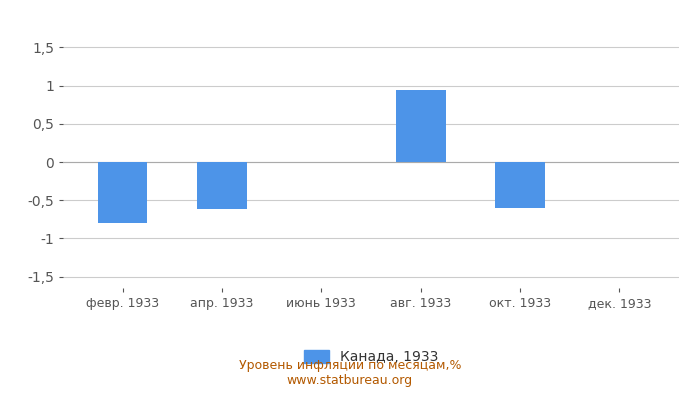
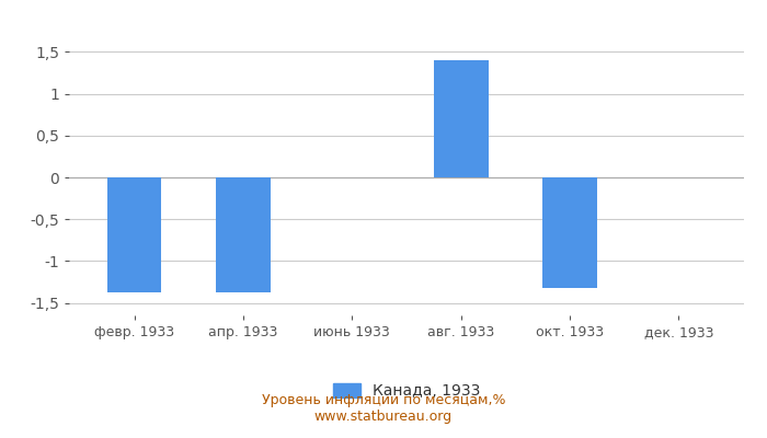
февр. 1933: -0,80 -> -1,37
апр. 1933: -0,62 -> -1,37
авг. 1933: 0,94 -> 1,40
окт. 1933: -0,60 -> -1,32
